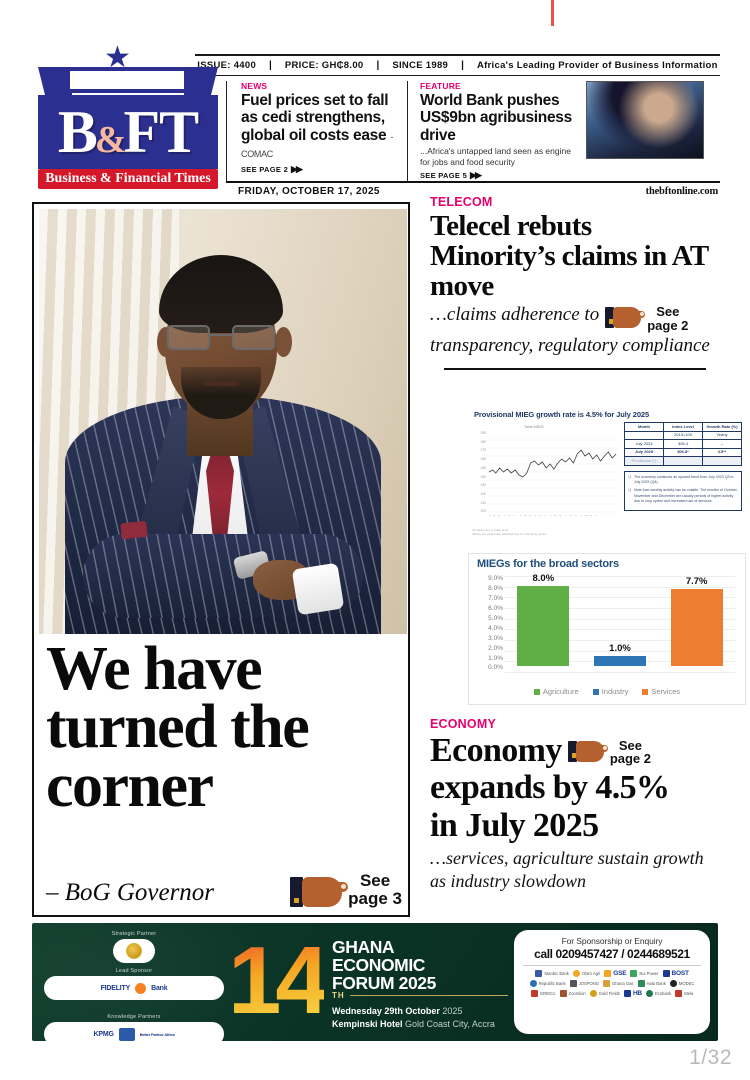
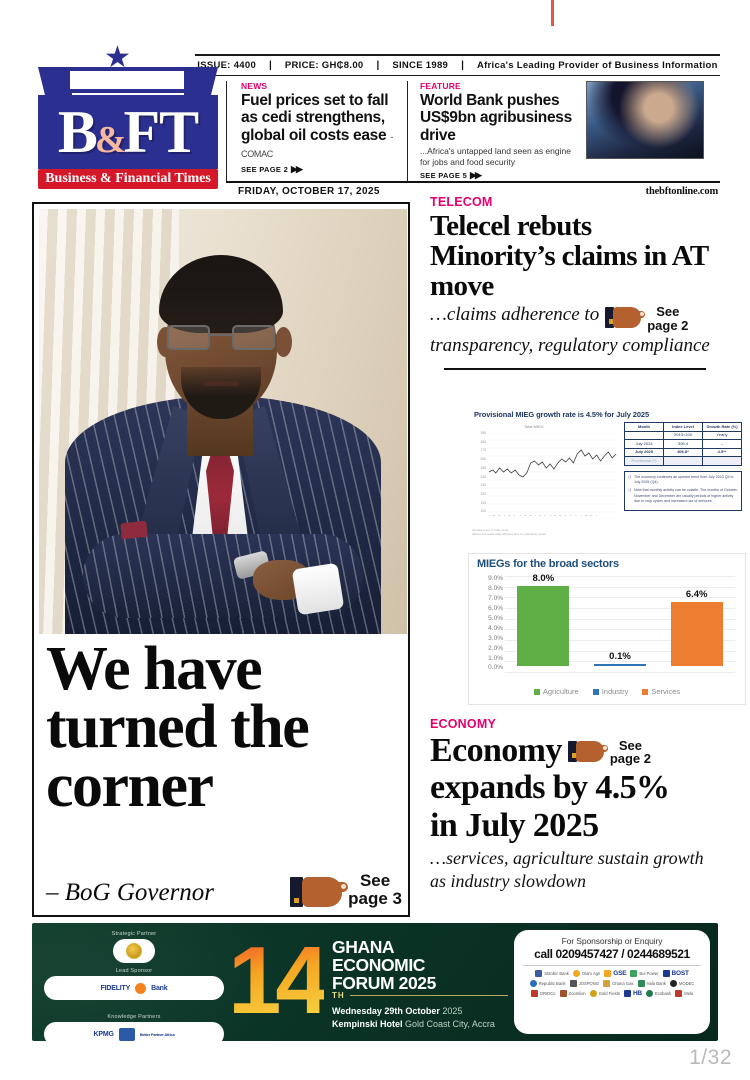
Industry: 1.0% -> 0.1%
Services: 7.7% -> 6.4%
